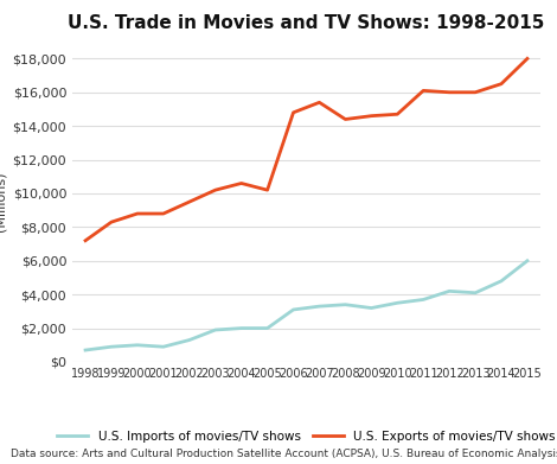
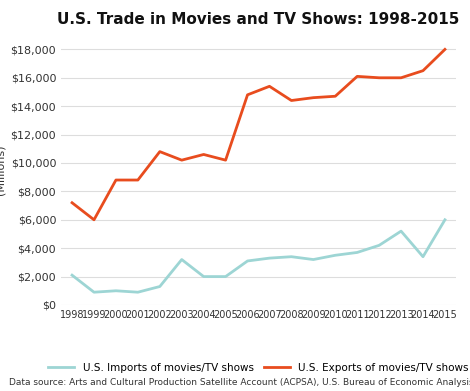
U.S. Imports of movies/TV shows/1998: $700 -> $2,100
U.S. Exports of movies/TV shows/1999: $8,300 -> $6,000
U.S. Exports of movies/TV shows/2002: $9,500 -> $10,800
U.S. Imports of movies/TV shows/2003: $1,900 -> $3,200
U.S. Imports of movies/TV shows/2013: $4,100 -> $5,200
U.S. Imports of movies/TV shows/2014: $4,800 -> $3,400
